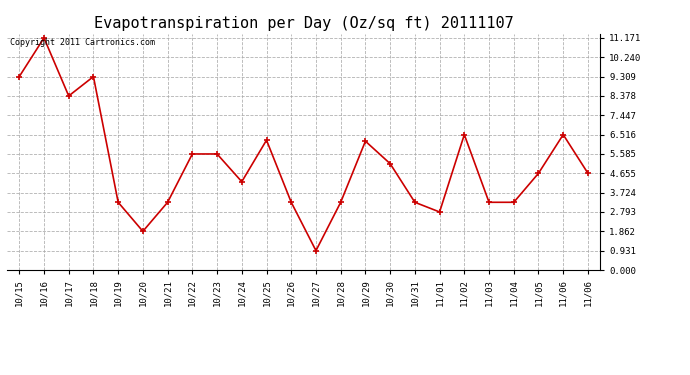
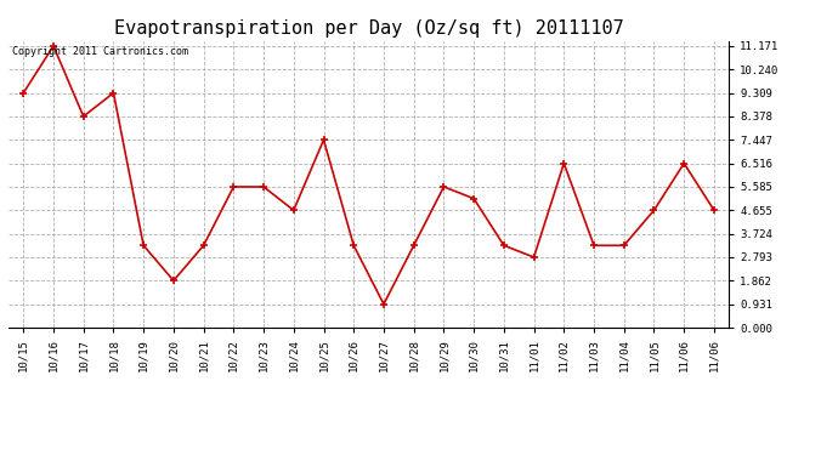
10/24: 4.25 -> 4.66
10/25: 6.25 -> 7.45
10/29: 6.20 -> 5.58
